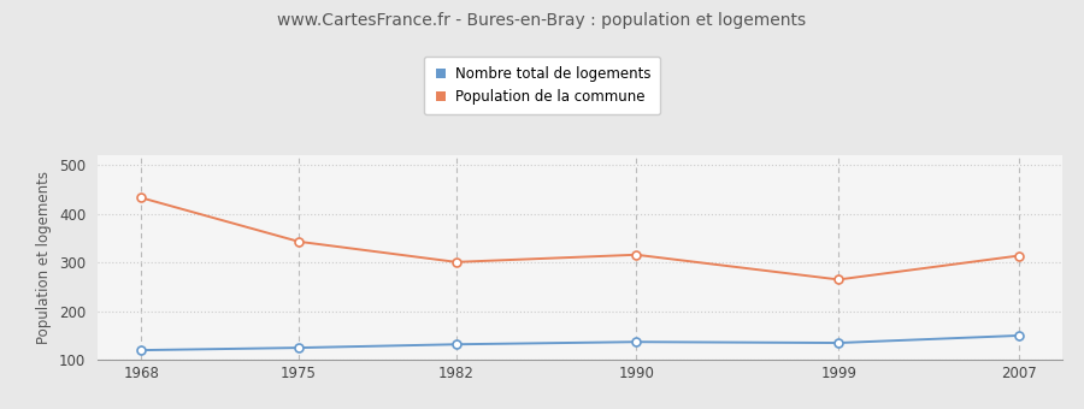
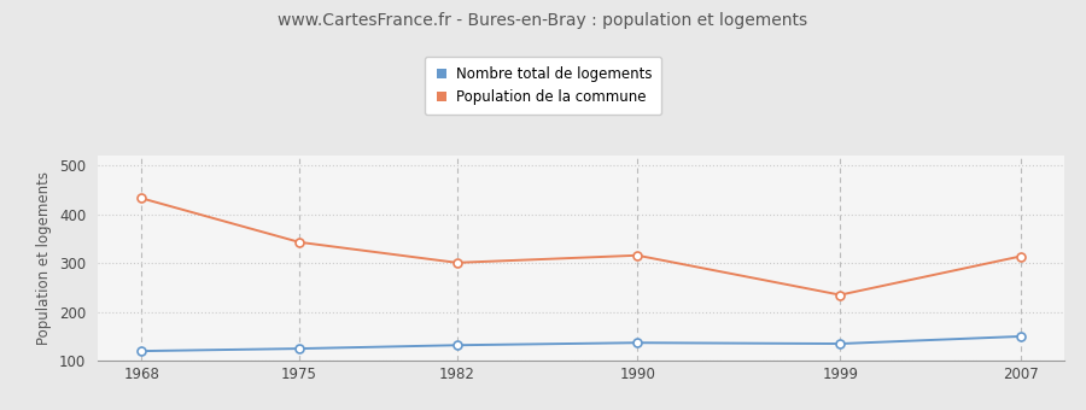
Population de la commune/1999: 265 -> 235
